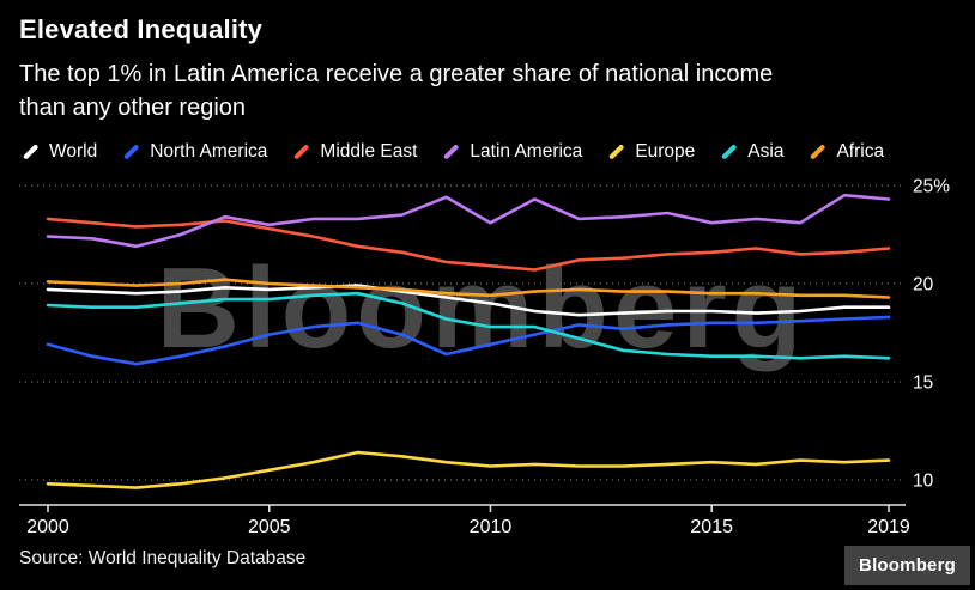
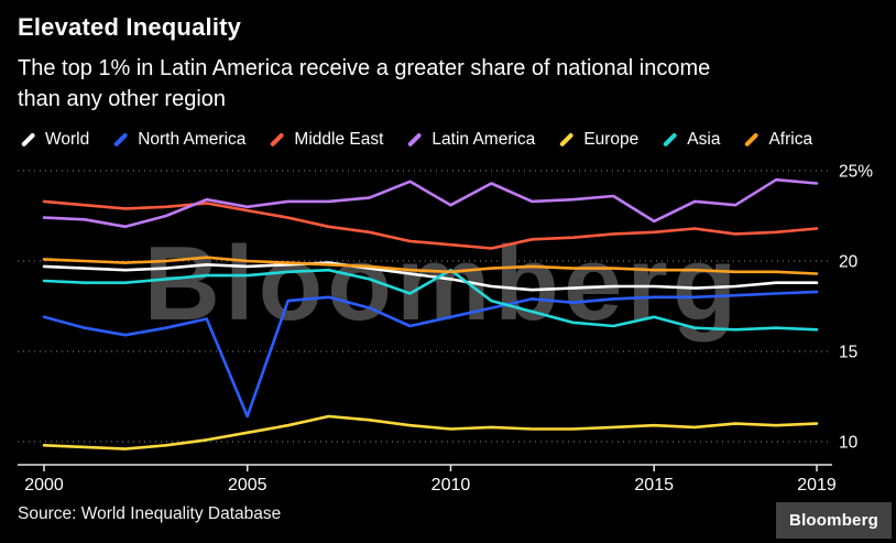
North America/2005: 17.4% -> 11.4%
Asia/2010: 17.8% -> 19.5%
Latin America/2015: 23.1% -> 22.2%
Asia/2015: 16.3% -> 16.9%
